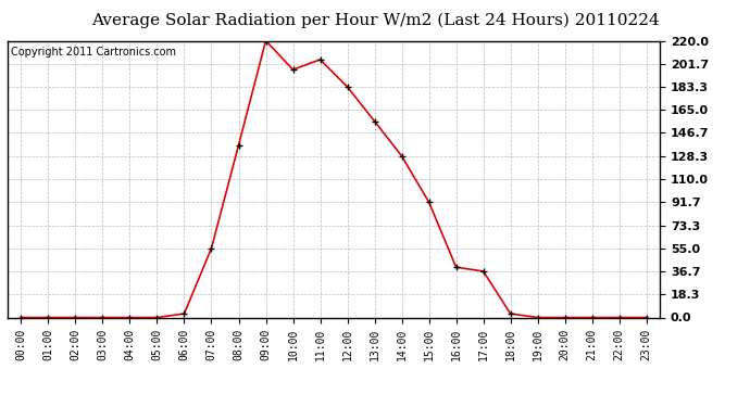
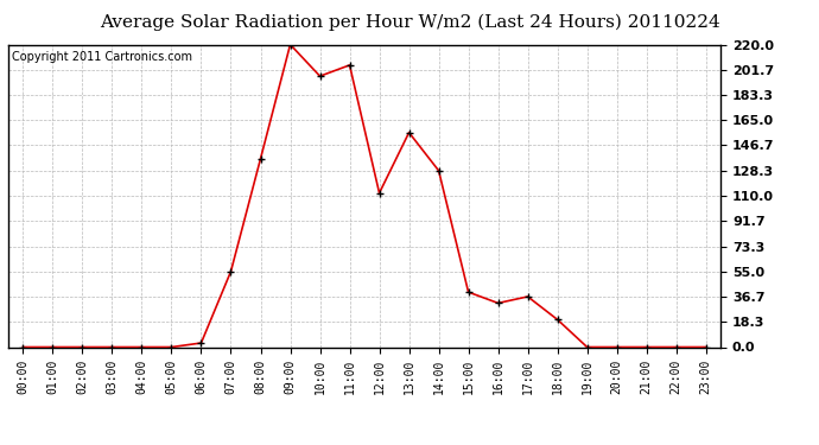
12:00: 183 -> 112
15:00: 92 -> 40
16:00: 40 -> 32
18:00: 3 -> 20
